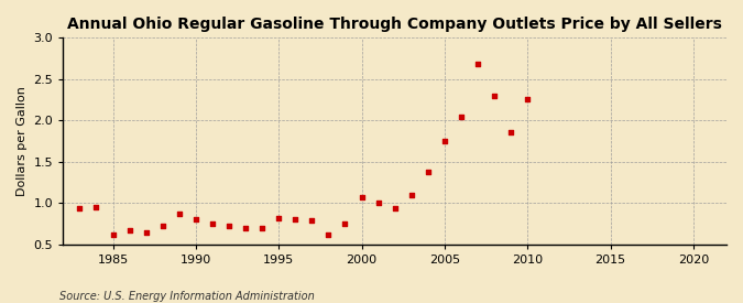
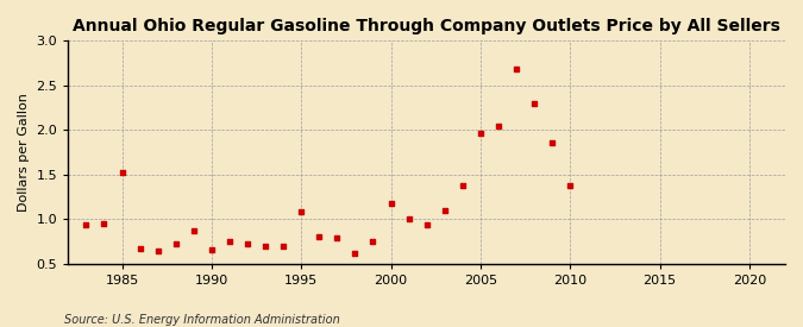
1985: 0.62 -> 1.52
1990: 0.80 -> 0.66
1995: 0.81 -> 1.08
2000: 1.07 -> 1.18
2005: 1.75 -> 1.96
2010: 2.26 -> 1.38
